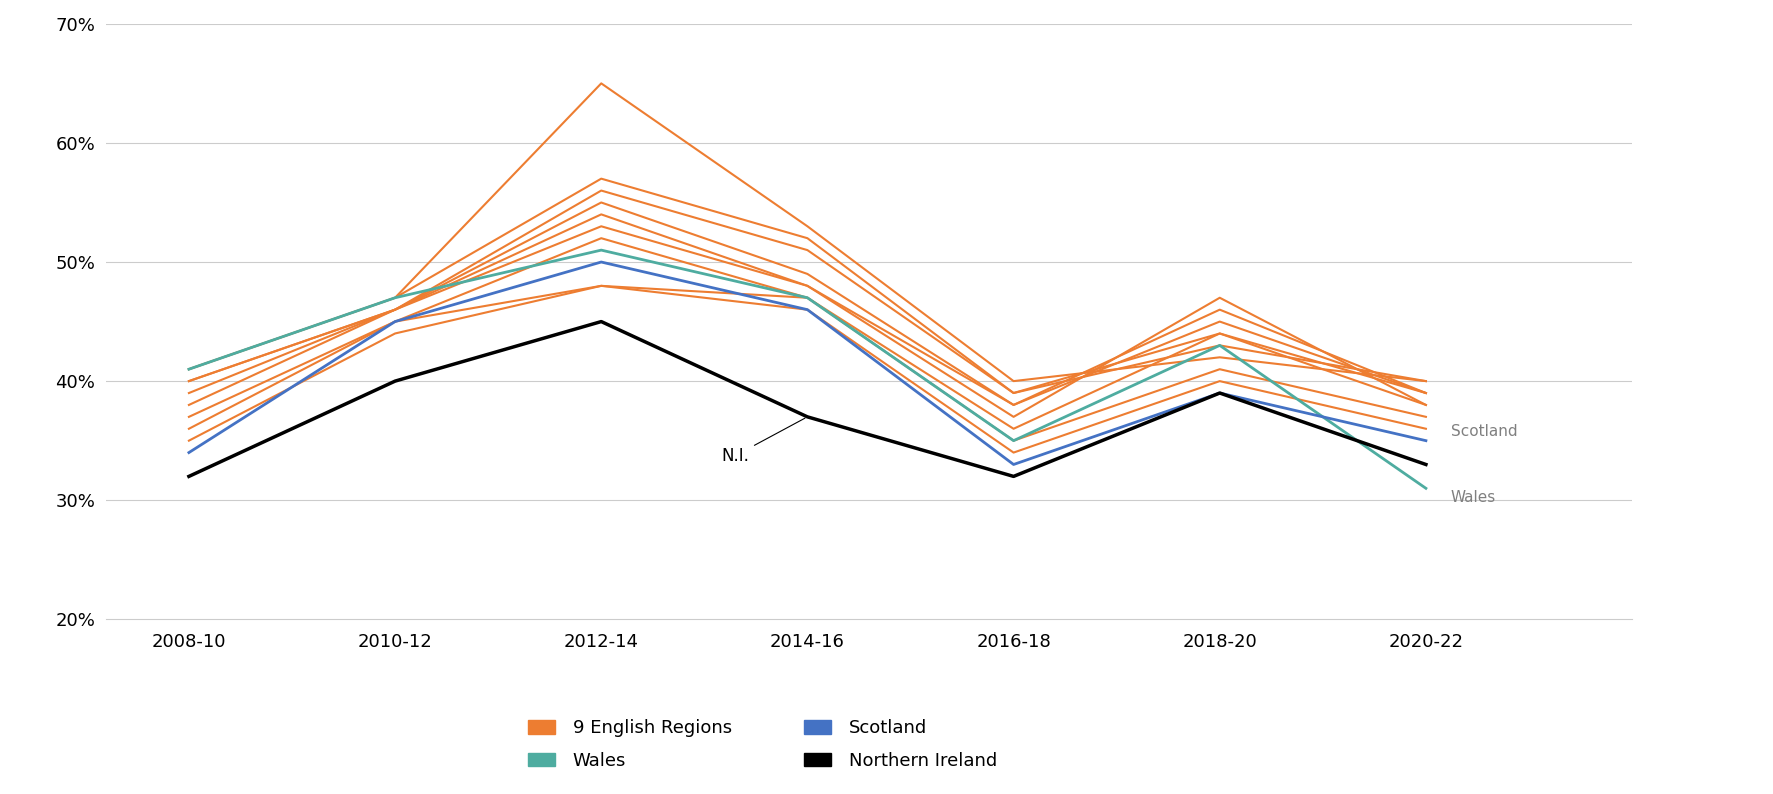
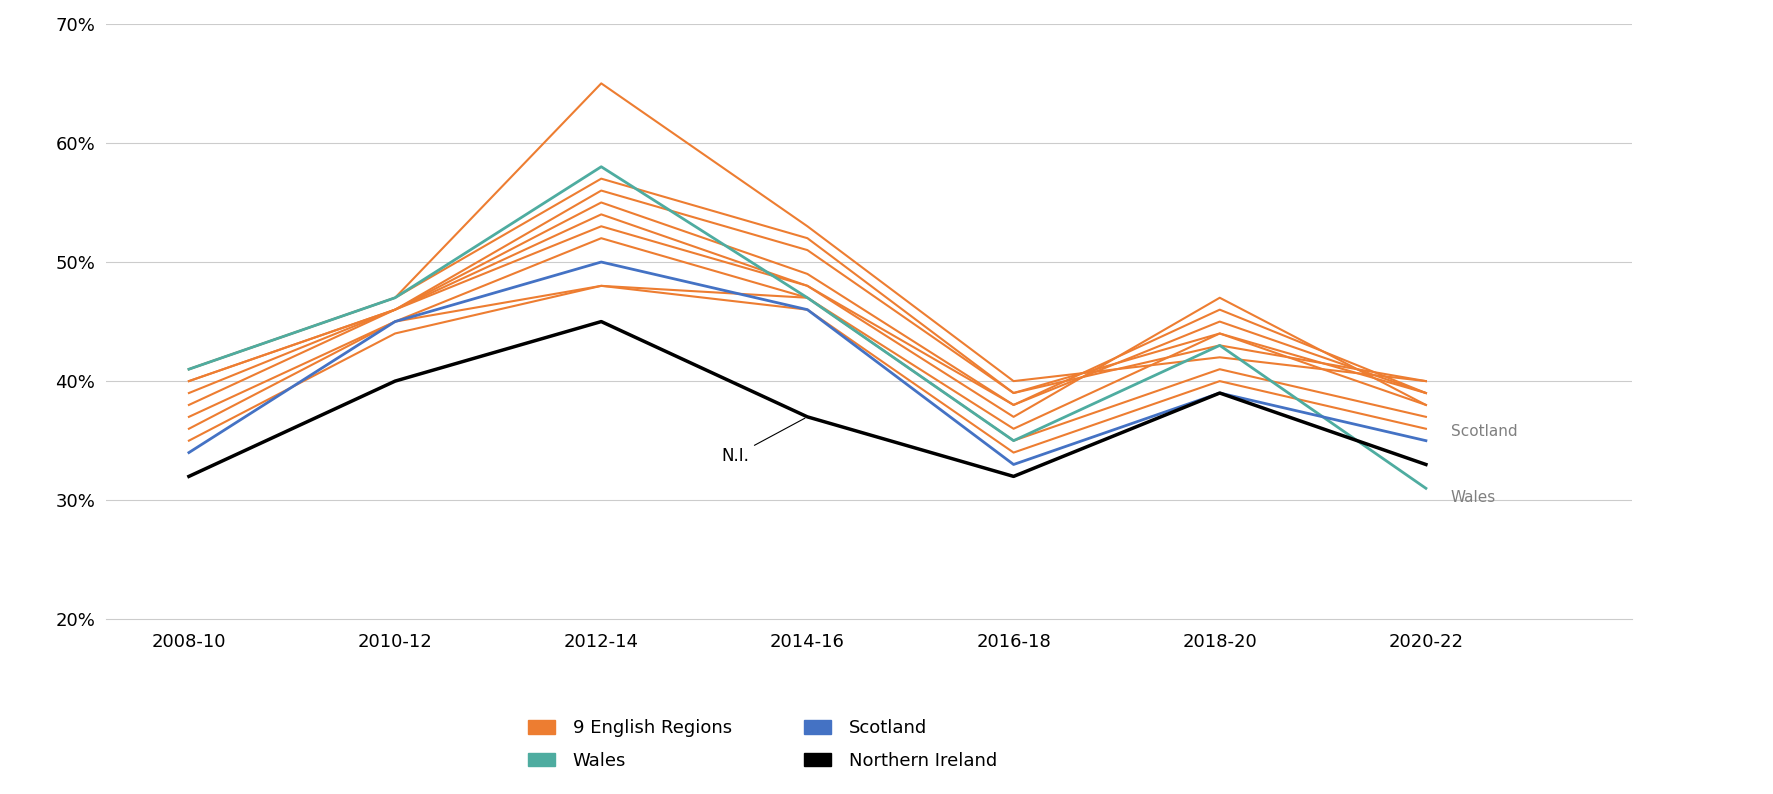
Wales/2012-14: 51% -> 58%
